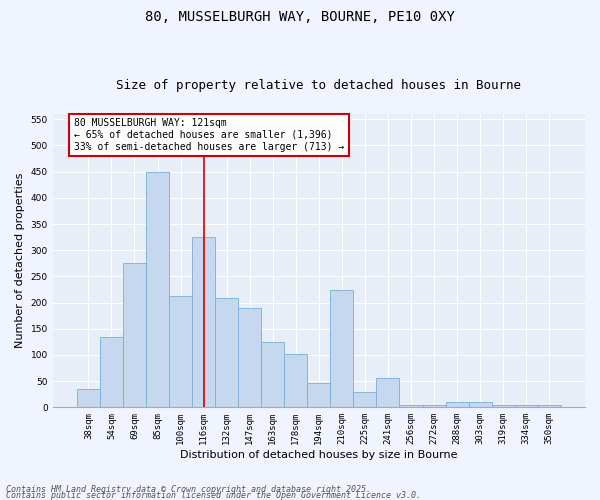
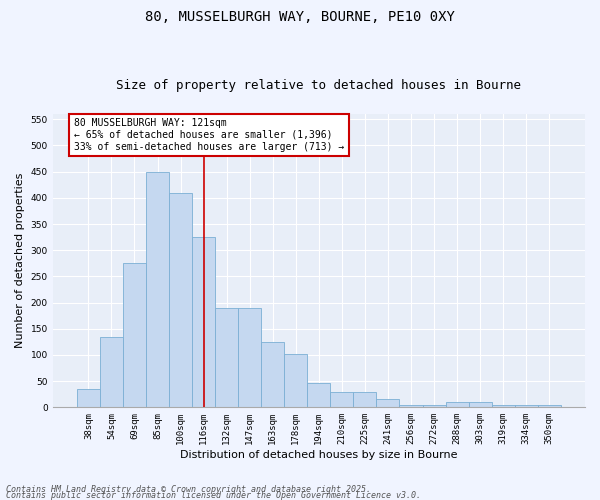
100sqm: 212 -> 410
132sqm: 208 -> 190
210sqm: 224 -> 30
241sqm: 56 -> 15
